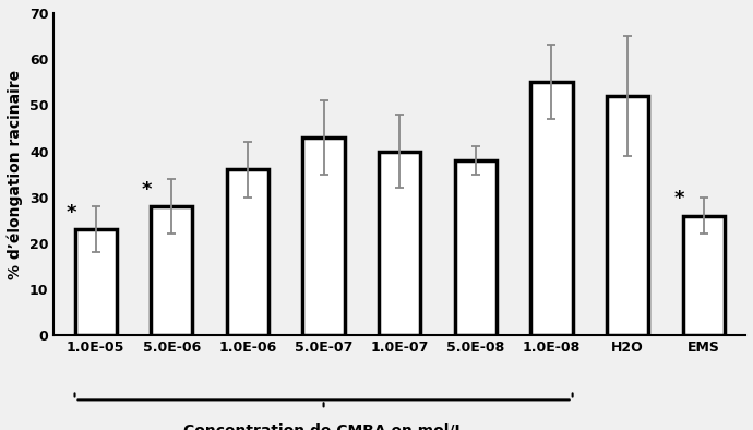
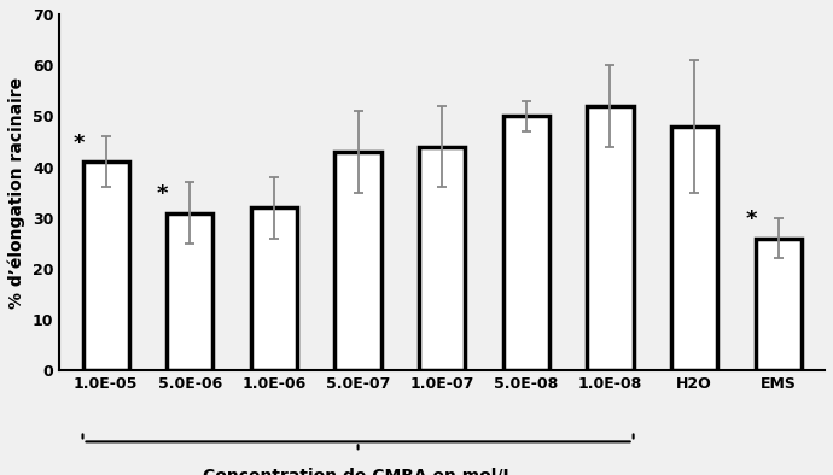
1.0E-05: 23 -> 41
5.0E-06: 28 -> 31
1.0E-06: 36 -> 32
1.0E-07: 40 -> 44
5.0E-08: 38 -> 50
1.0E-08: 55 -> 52
H2O: 52 -> 48
